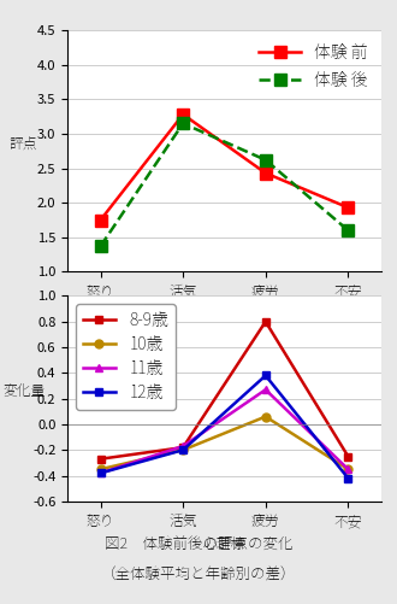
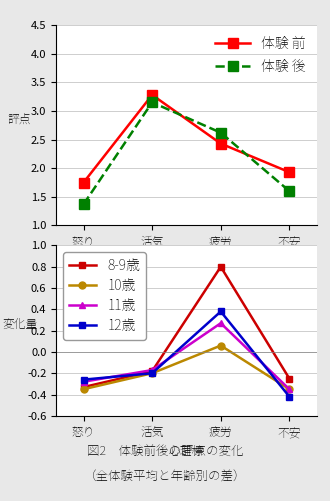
8-9歳/怒り: -0.27 -> -0.33
11歳/怒り: -0.38 -> -0.28
12歳/怒り: -0.38 -> -0.26
